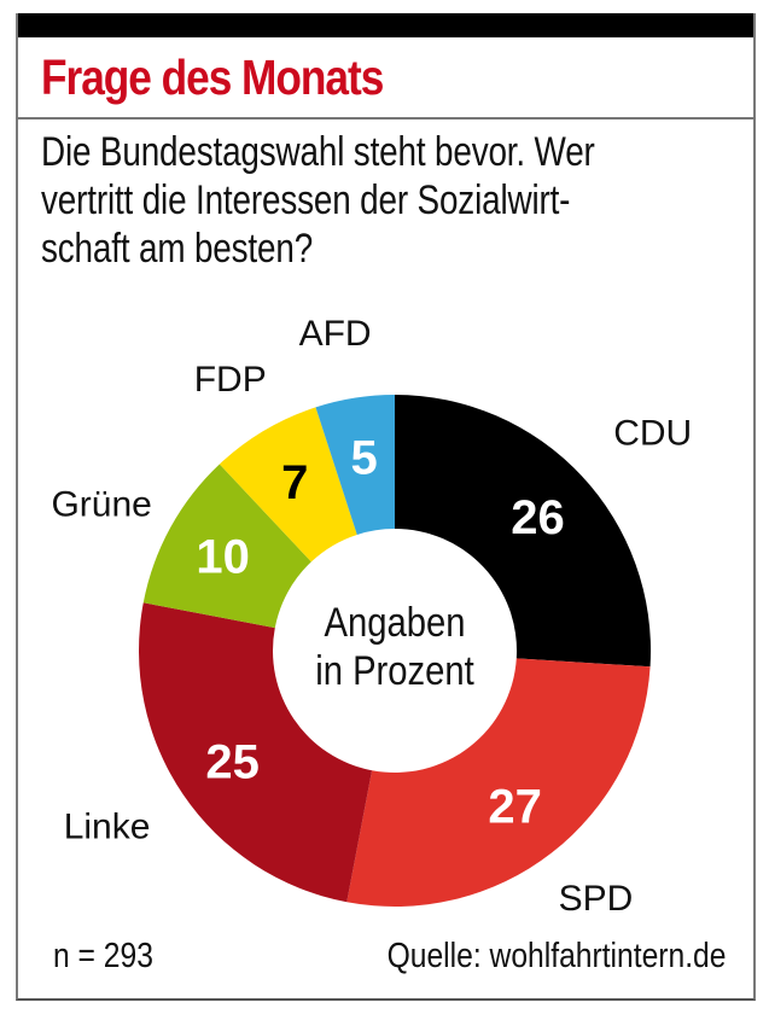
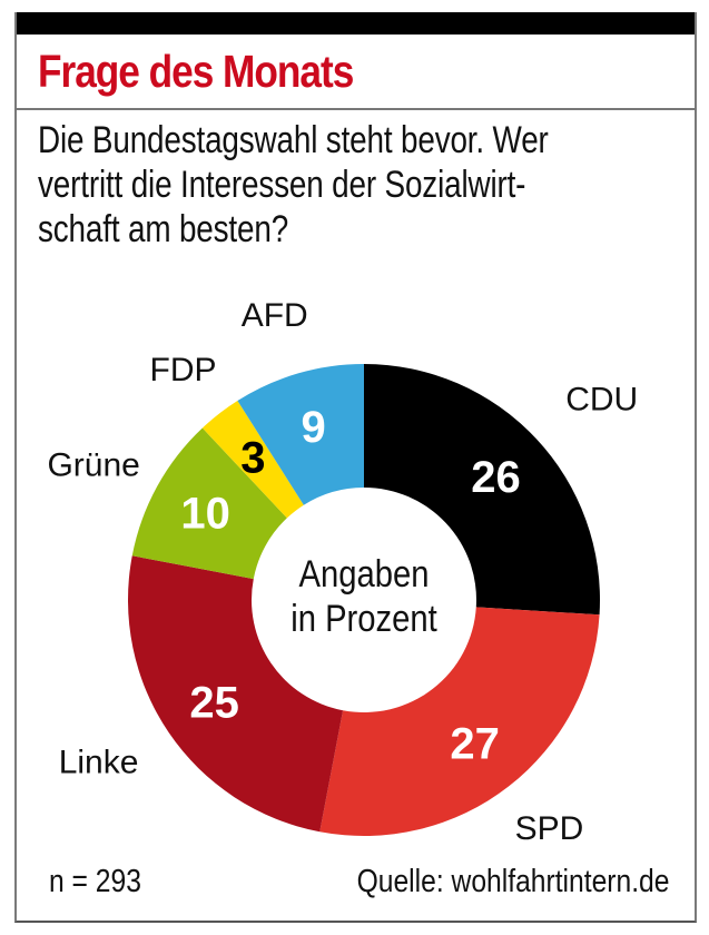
FDP: 7 -> 3
AFD: 5 -> 9
